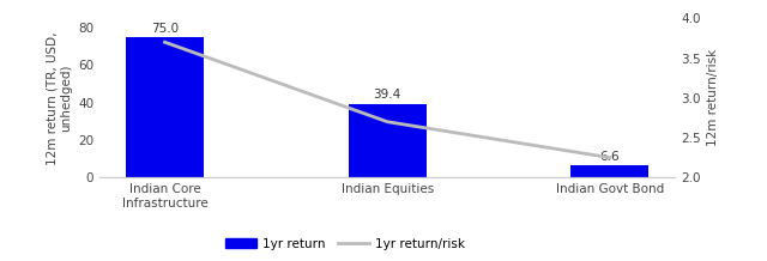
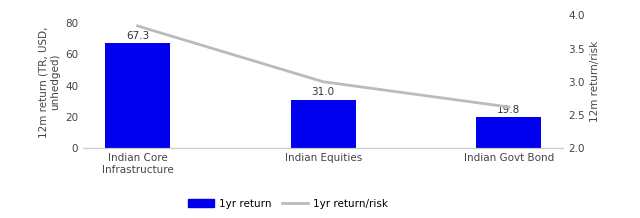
1yr return/Indian Core Infrastructure: 75.0 -> 67.3
1yr return/risk/Indian Core Infrastructure: 3.70 -> 3.84
1yr return/Indian Equities: 39.4 -> 31.0
1yr return/risk/Indian Equities: 2.70 -> 3.00
1yr return/Indian Govt Bond: 6.6 -> 19.8
1yr return/risk/Indian Govt Bond: 2.25 -> 2.62
